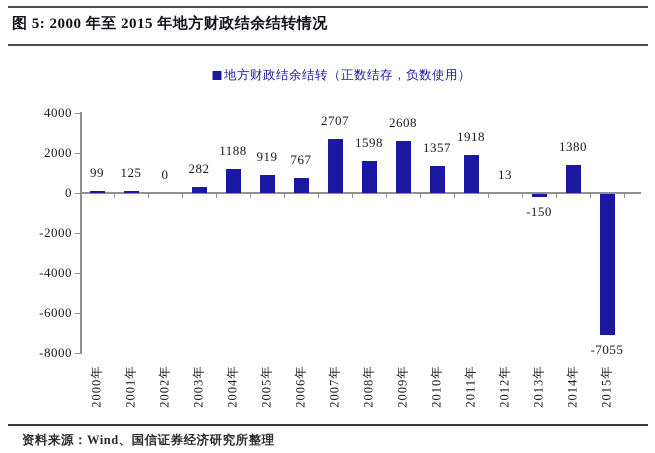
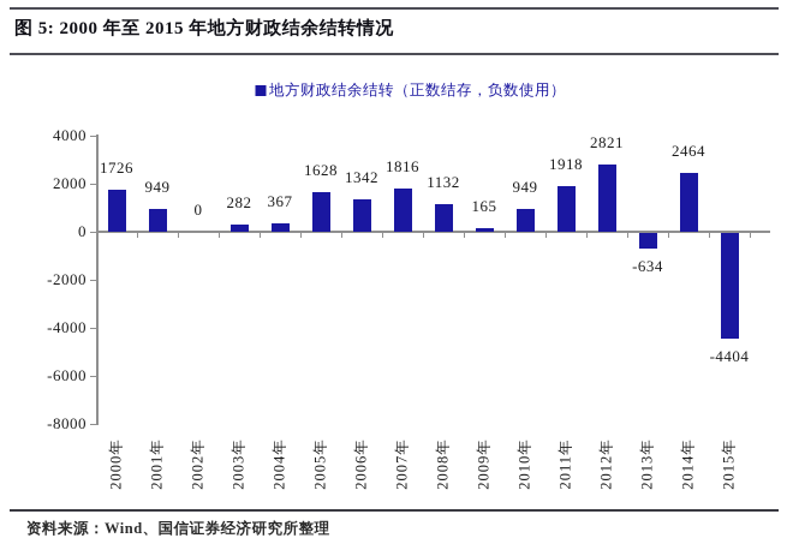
2000年: 99 -> 1726
2001年: 125 -> 949
2004年: 1188 -> 367
2005年: 919 -> 1628
2006年: 767 -> 1342
2007年: 2707 -> 1816
2008年: 1598 -> 1132
2009年: 2608 -> 165
2010年: 1357 -> 949
2012年: 13 -> 2821
2013年: -150 -> -634
2014年: 1380 -> 2464
2015年: -7055 -> -4404
